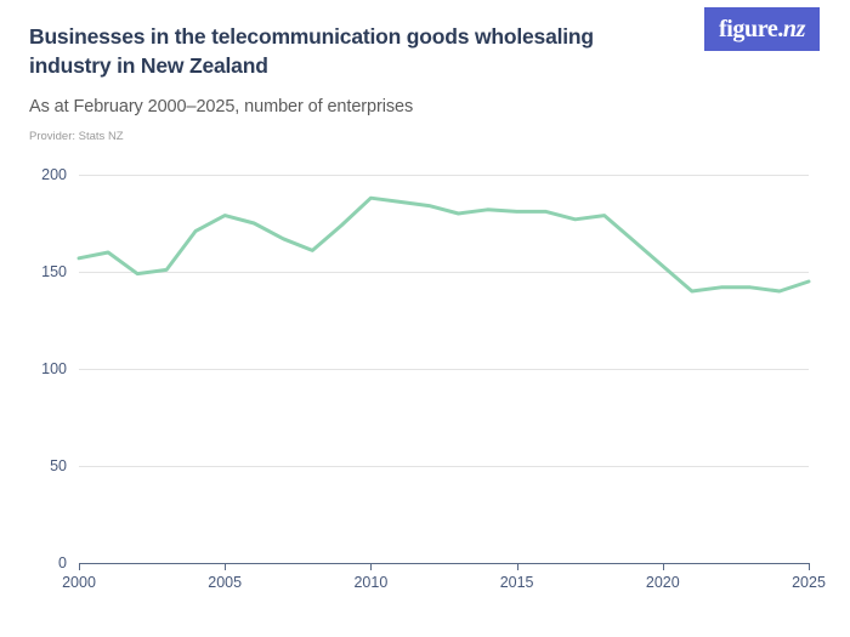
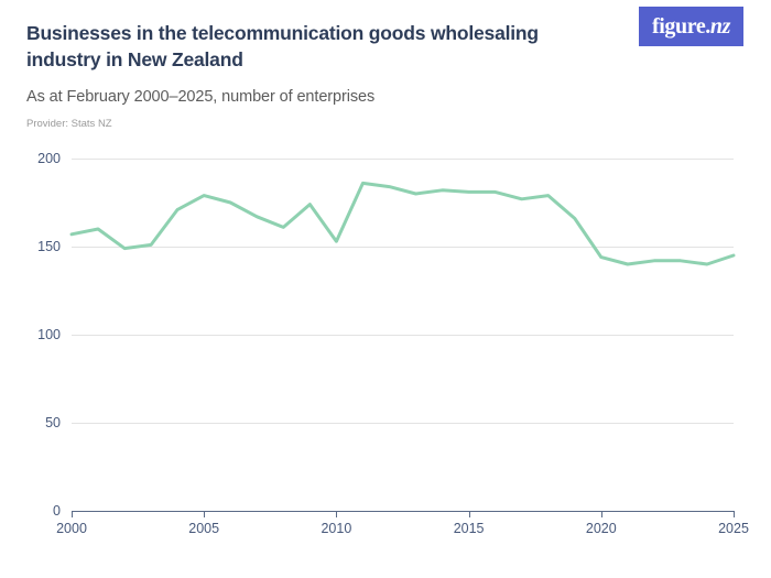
2010: 188 -> 153
2020: 153 -> 144
